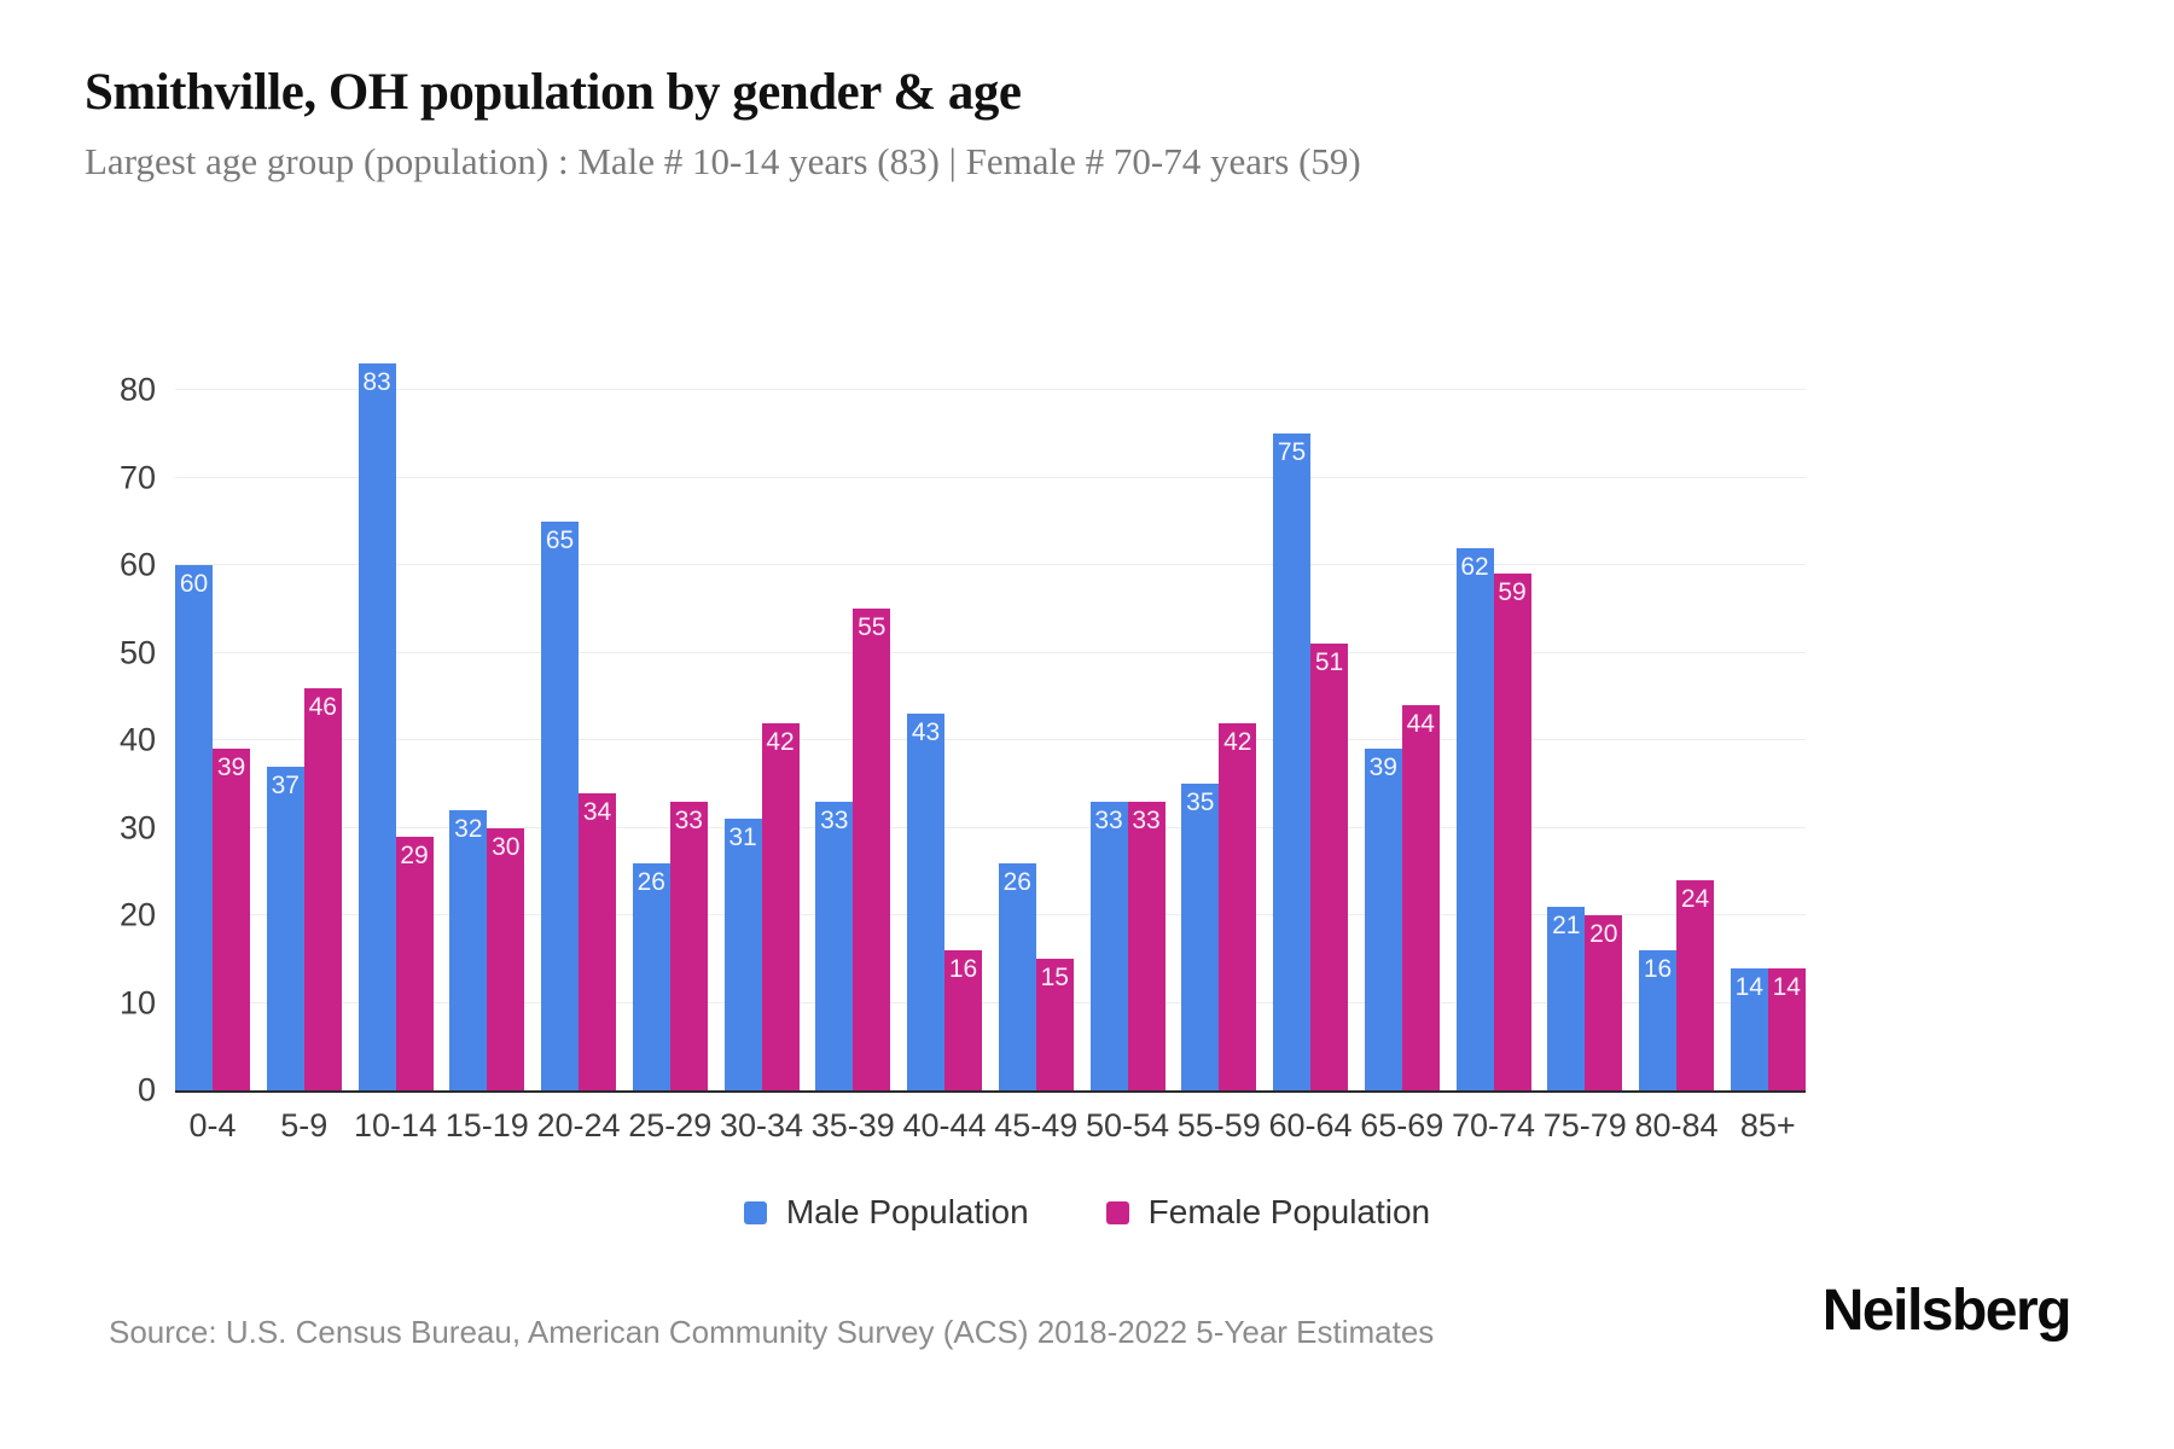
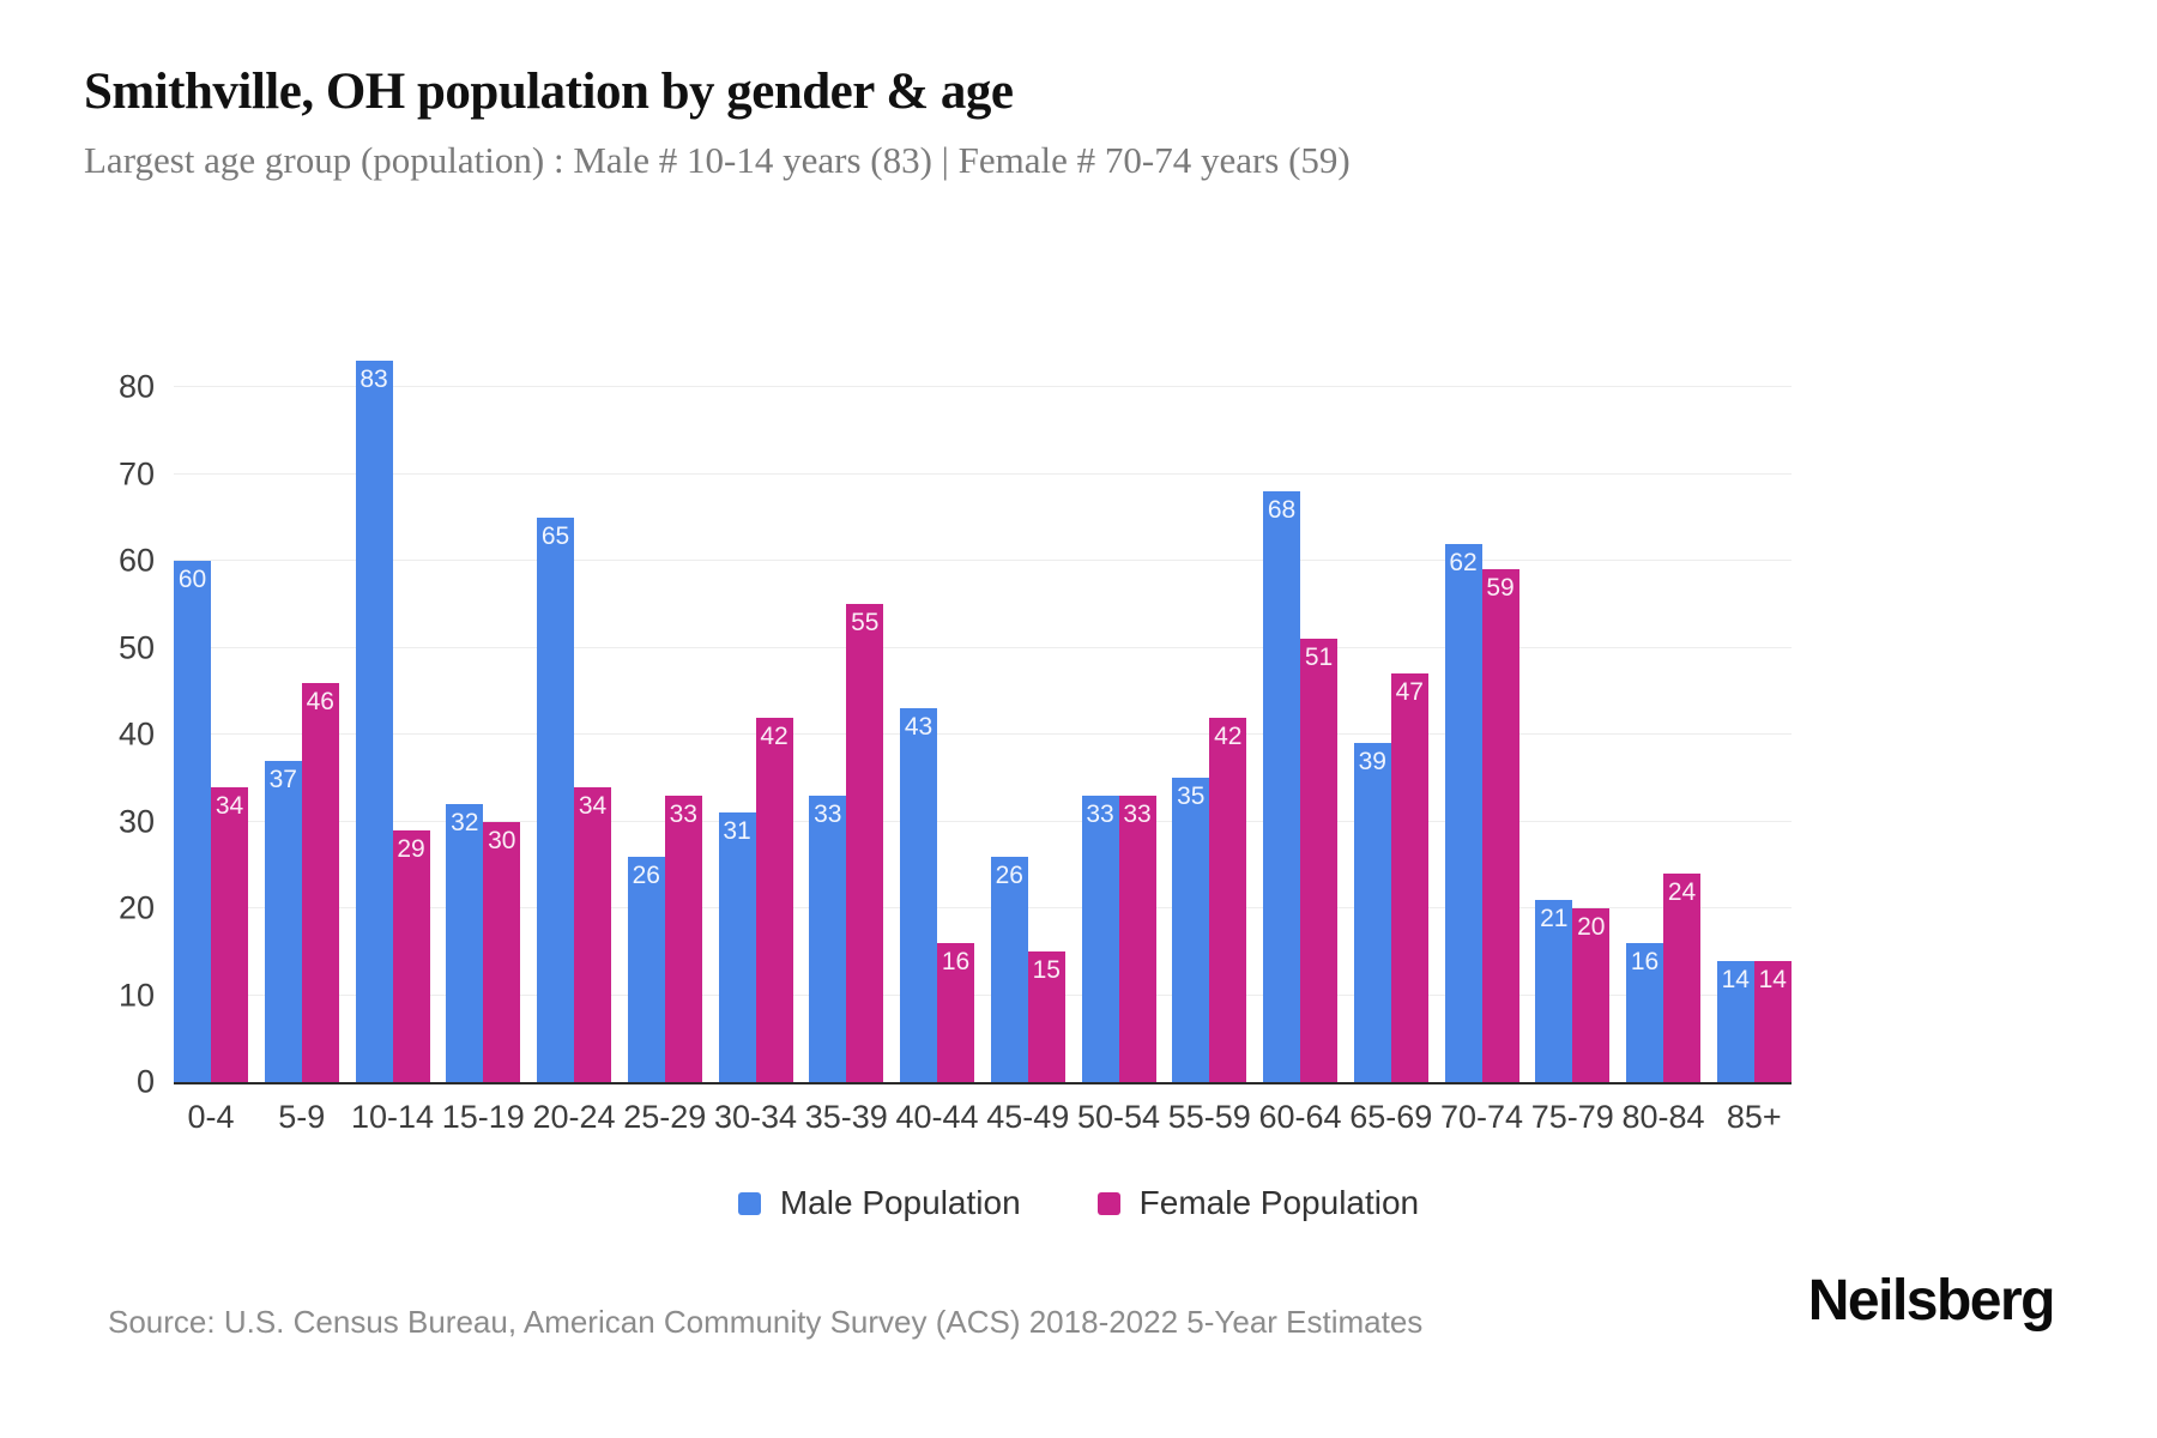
Female Population/0-4: 39 -> 34
Male Population/60-64: 75 -> 68
Female Population/65-69: 44 -> 47
